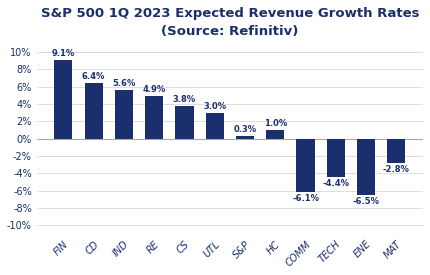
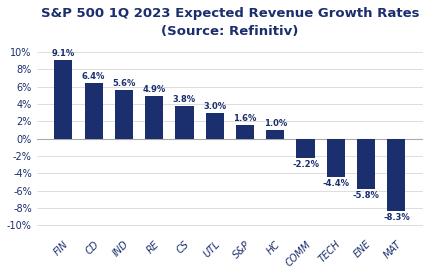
S&P: 0.3% -> 1.6%
COMM: -6.1% -> -2.2%
ENE: -6.5% -> -5.8%
MAT: -2.8% -> -8.3%
